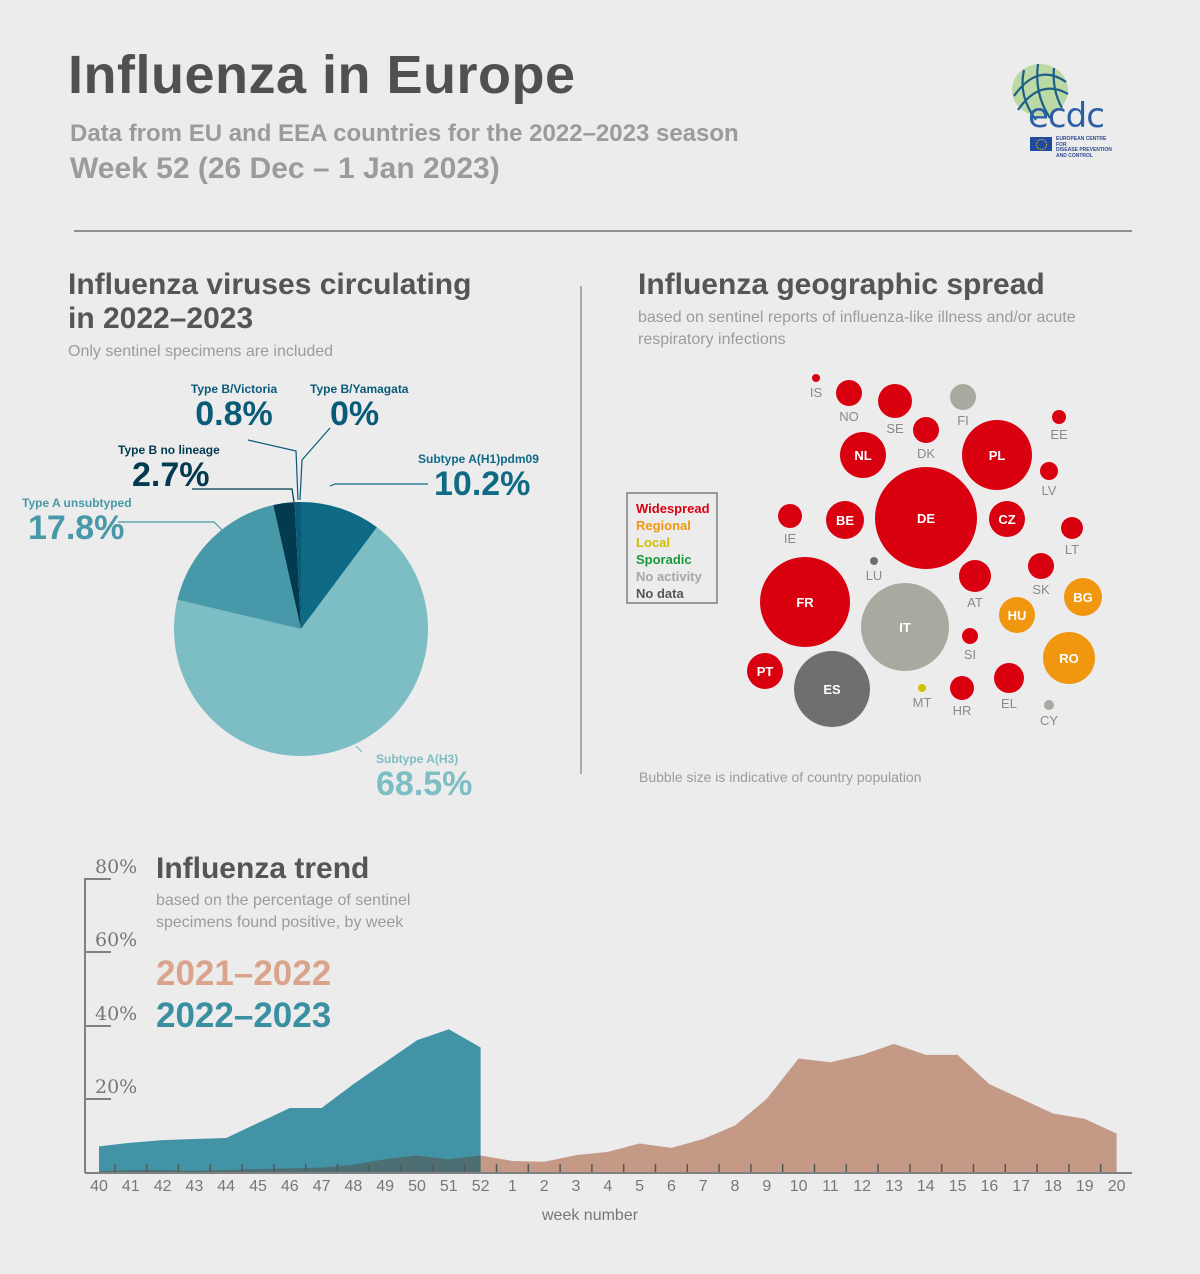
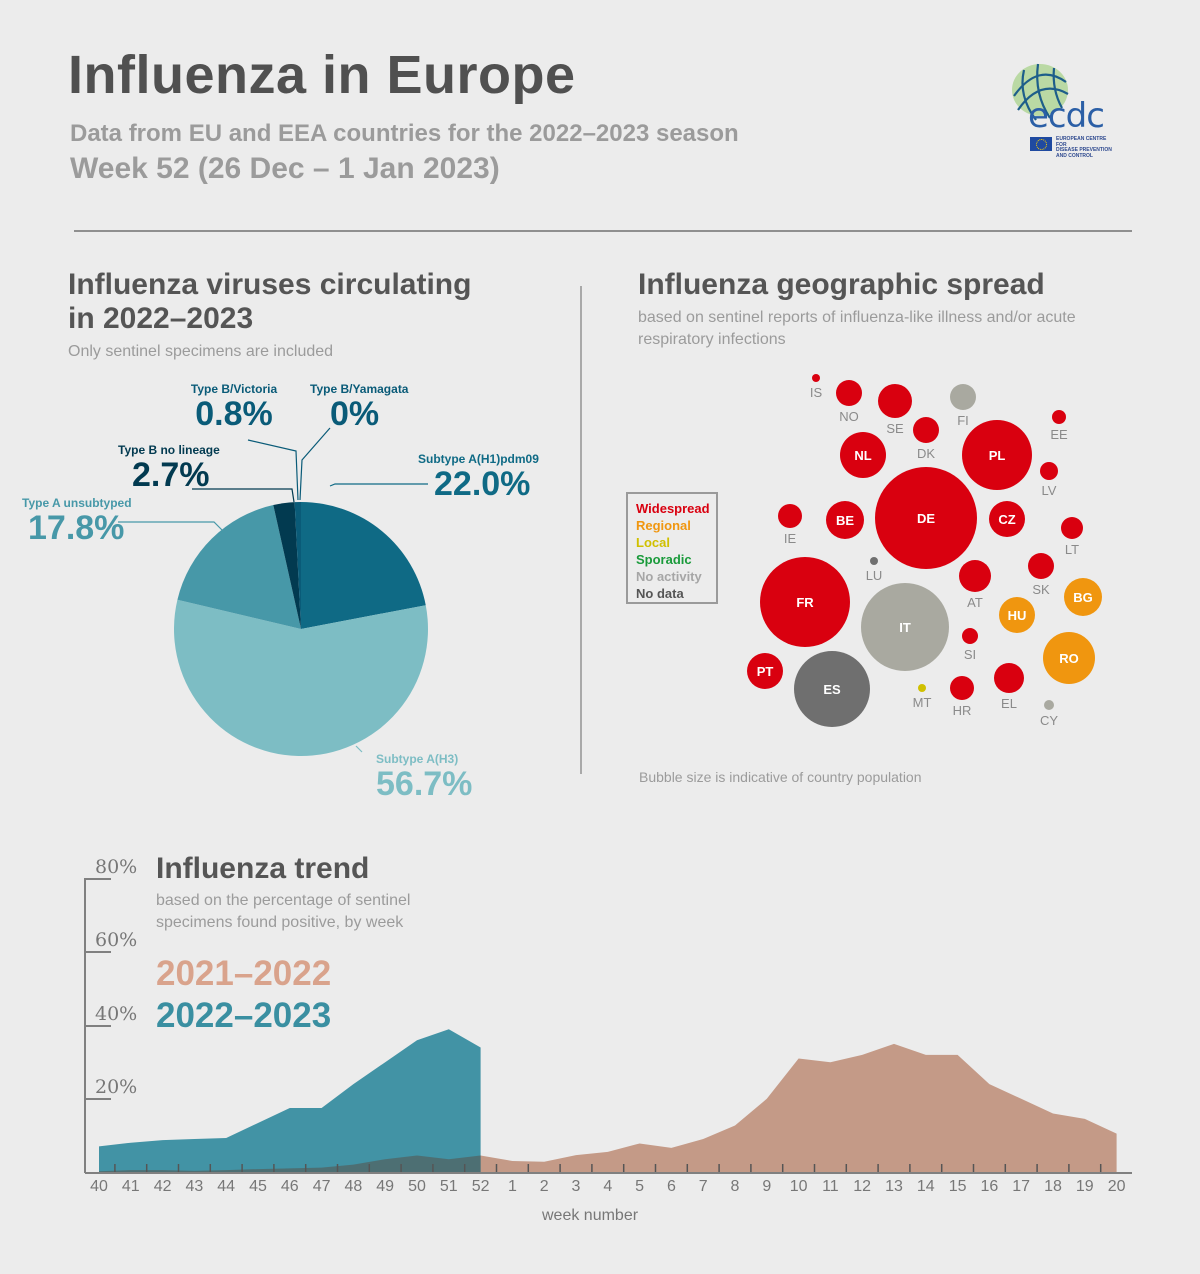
Influenza viruses circulating in 2022–2023/Subtype A(H1)pdm09: 10.2% -> 22.0%
Influenza viruses circulating in 2022–2023/Subtype A(H3): 68.5% -> 56.7%
